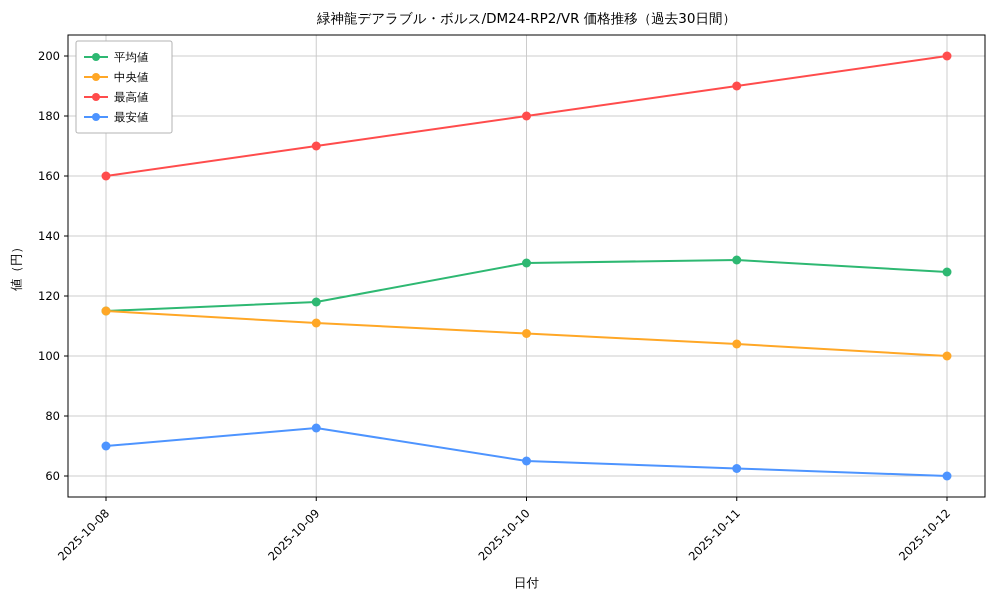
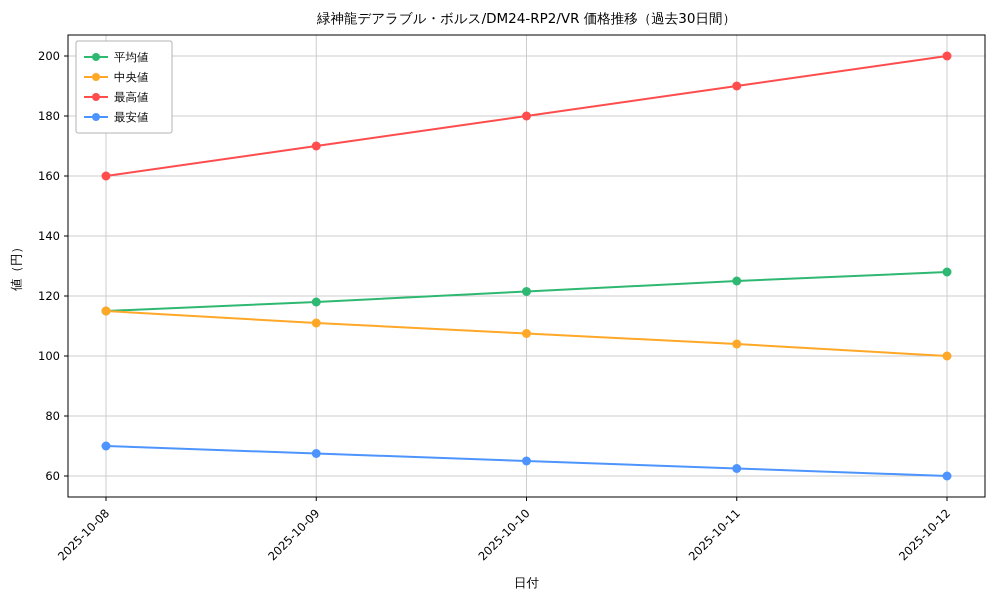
最安値/2025-10-09: 76 -> 68
平均値/2025-10-10: 131 -> 122
平均値/2025-10-11: 132 -> 125
